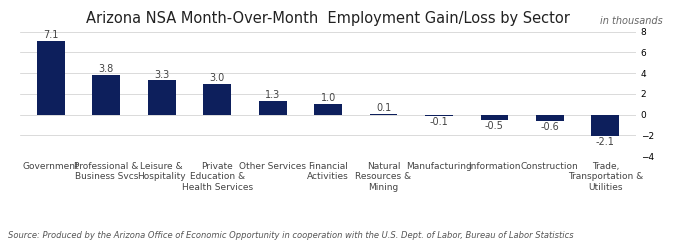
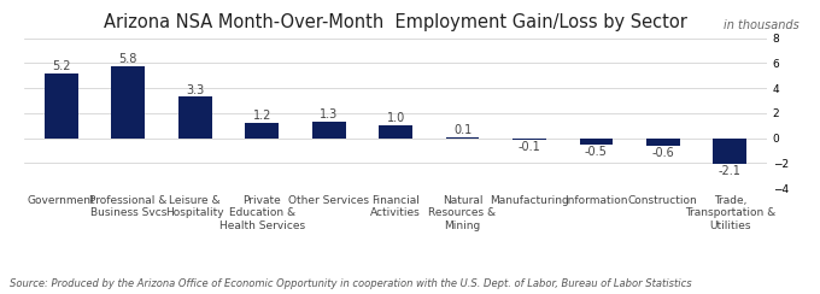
Government: 7.1 -> 5.2
Professional & Business Svcs: 3.8 -> 5.8
Private Education & Health Services: 3.0 -> 1.2
